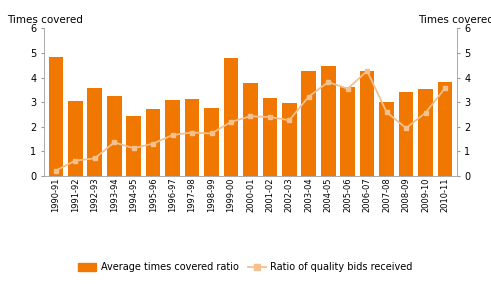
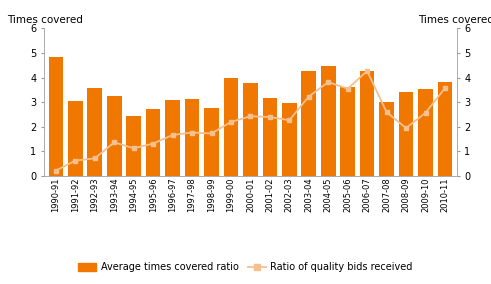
Average times covered ratio/1999-00: 4.80 -> 4.00
